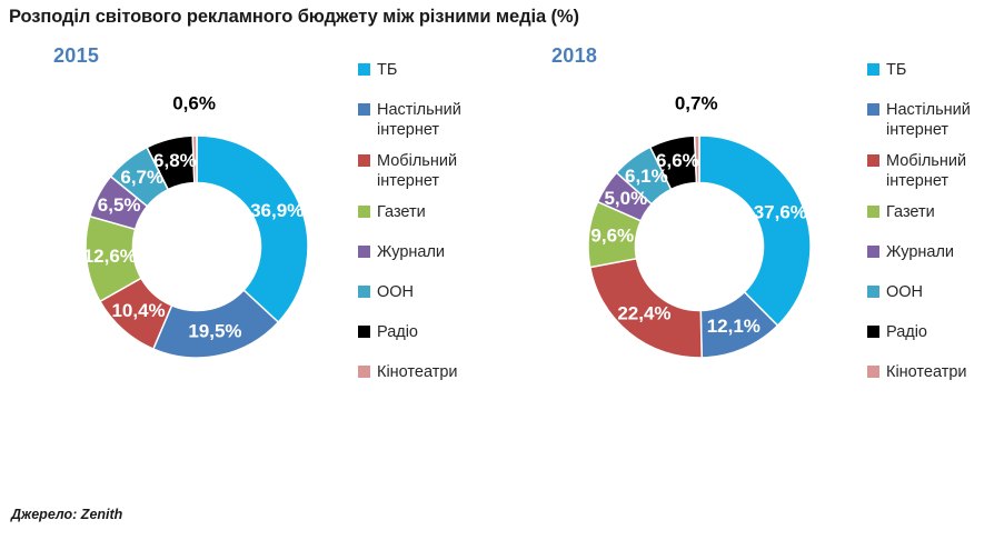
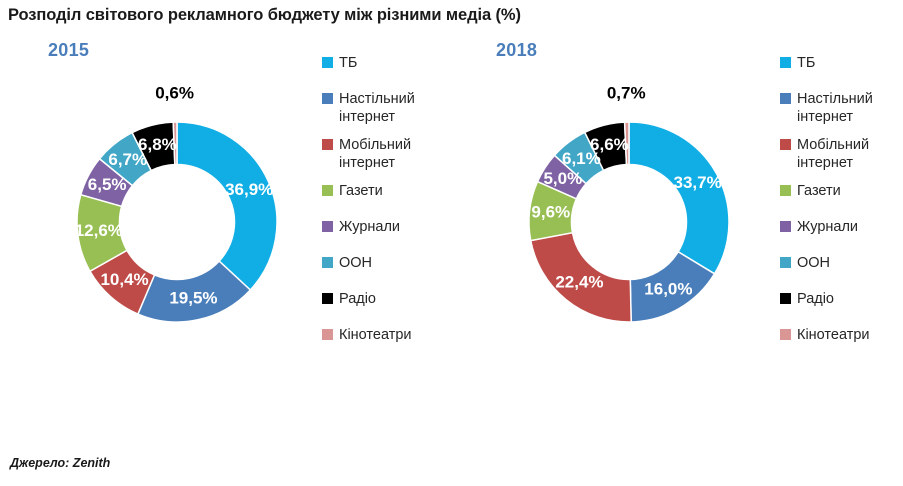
2018/ТБ: 37,6% -> 33,7%
2018/Настільний інтернет: 12,1% -> 16,0%
